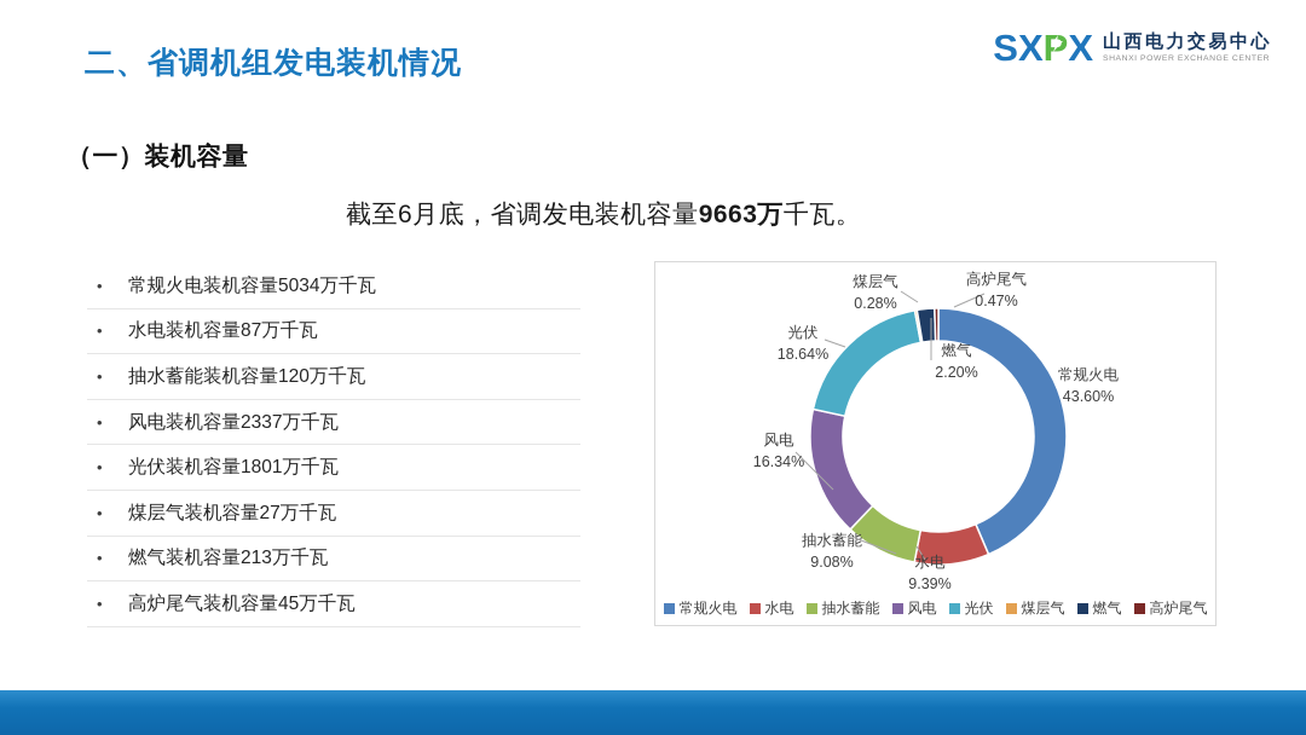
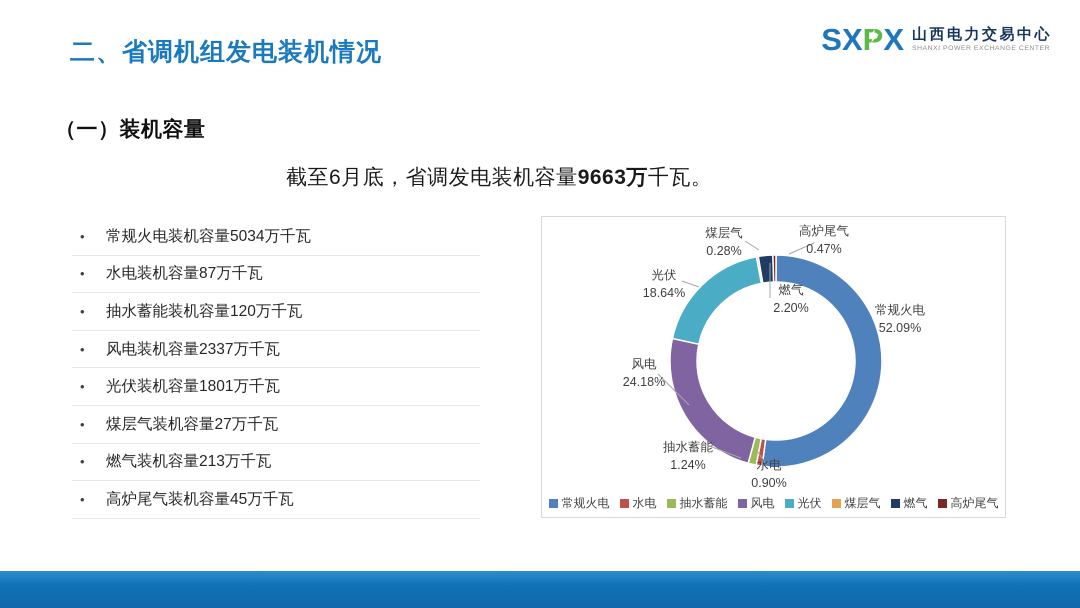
常规火电: 43.60% -> 52.09%
水电: 9.39% -> 0.90%
抽水蓄能: 9.08% -> 1.24%
风电: 16.34% -> 24.18%
